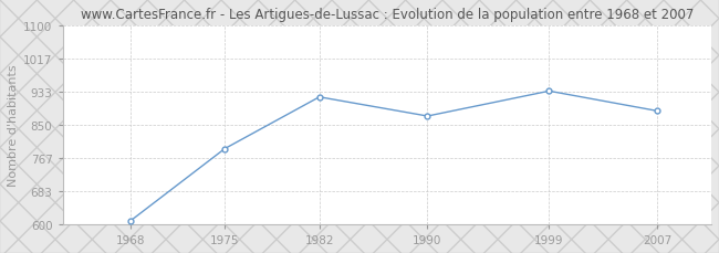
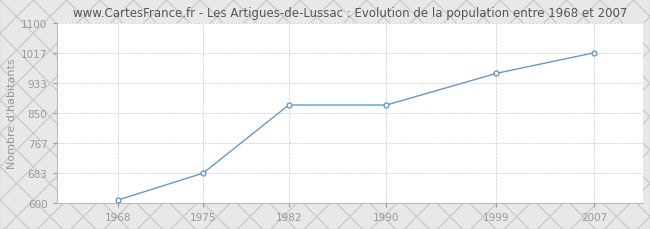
1975: 790 -> 683
1982: 920 -> 872
1999: 935 -> 960
2007: 885 -> 1017
